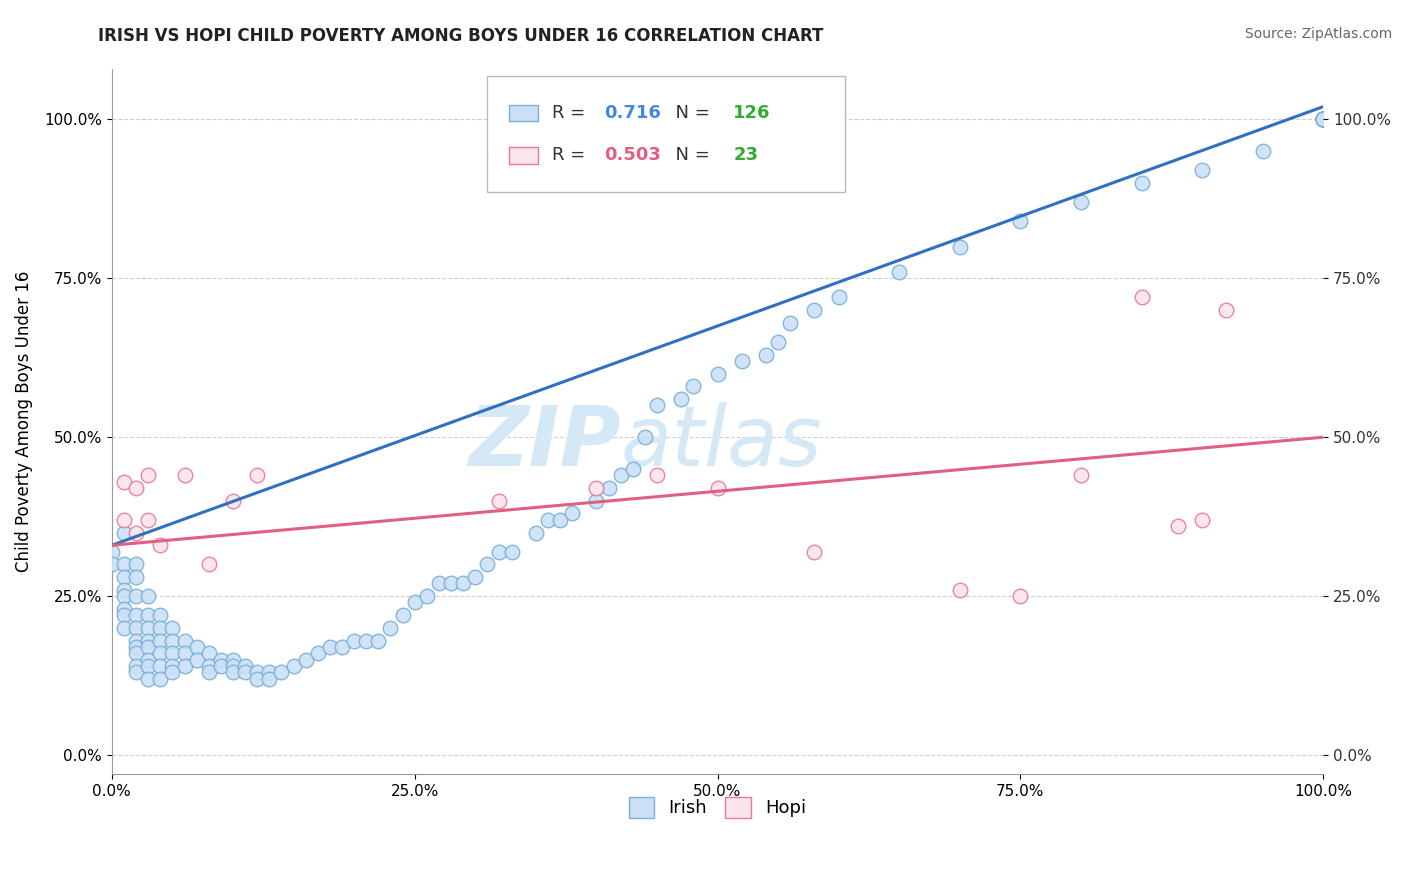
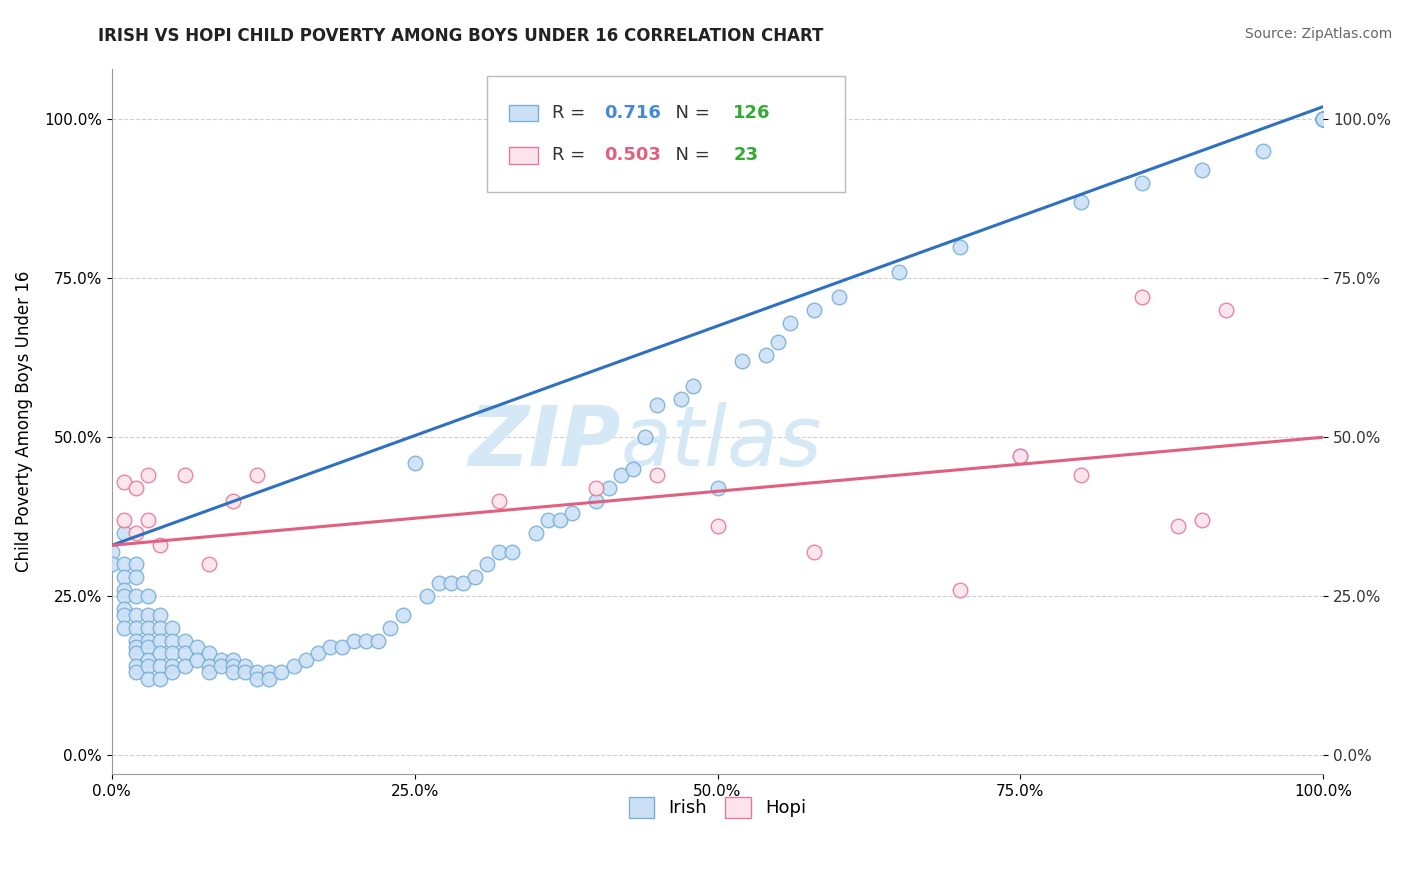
Irish/25.0%: 24% -> 46%
Irish/50.0%: 60% -> 42%
Hopi/50.0%: 42% -> 36%
Irish/75.0%: 84% -> 47%
Hopi/75.0%: 25% -> 47%
